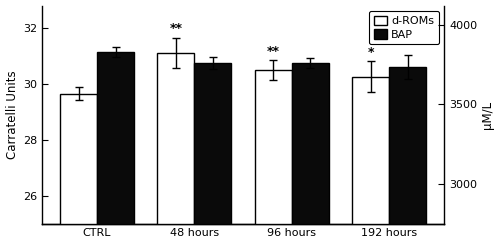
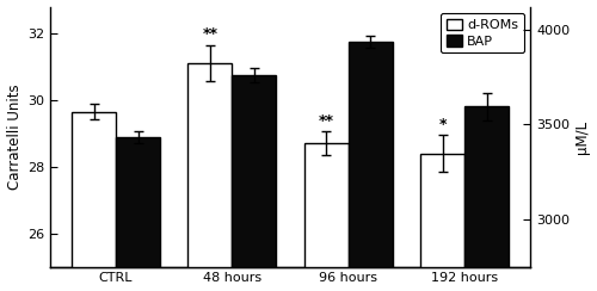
BAP/CTRL: 31.15 -> 28.90
d-ROMs/96 hours: 30.50 -> 28.70
BAP/96 hours: 30.75 -> 31.75
d-ROMs/192 hours: 30.25 -> 28.40
BAP/192 hours: 30.60 -> 29.80
